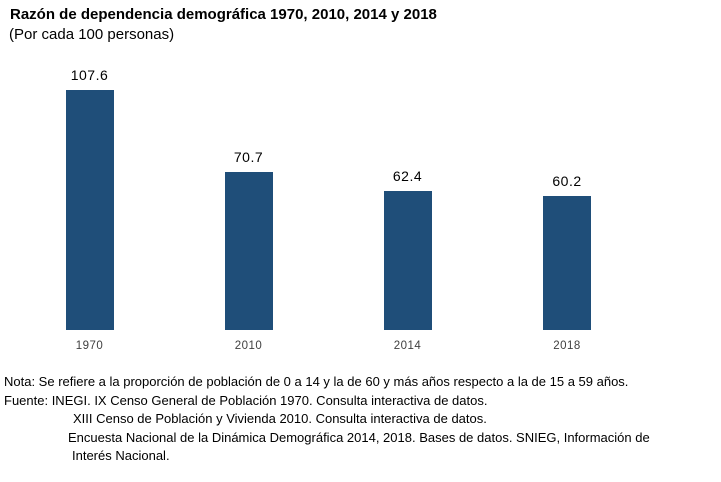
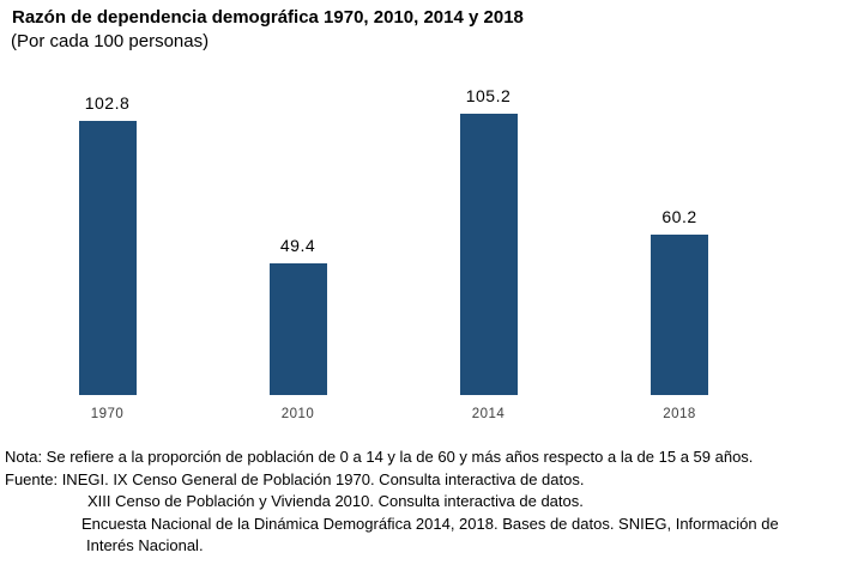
1970: 107.6 -> 102.8
2010: 70.7 -> 49.4
2014: 62.4 -> 105.2
